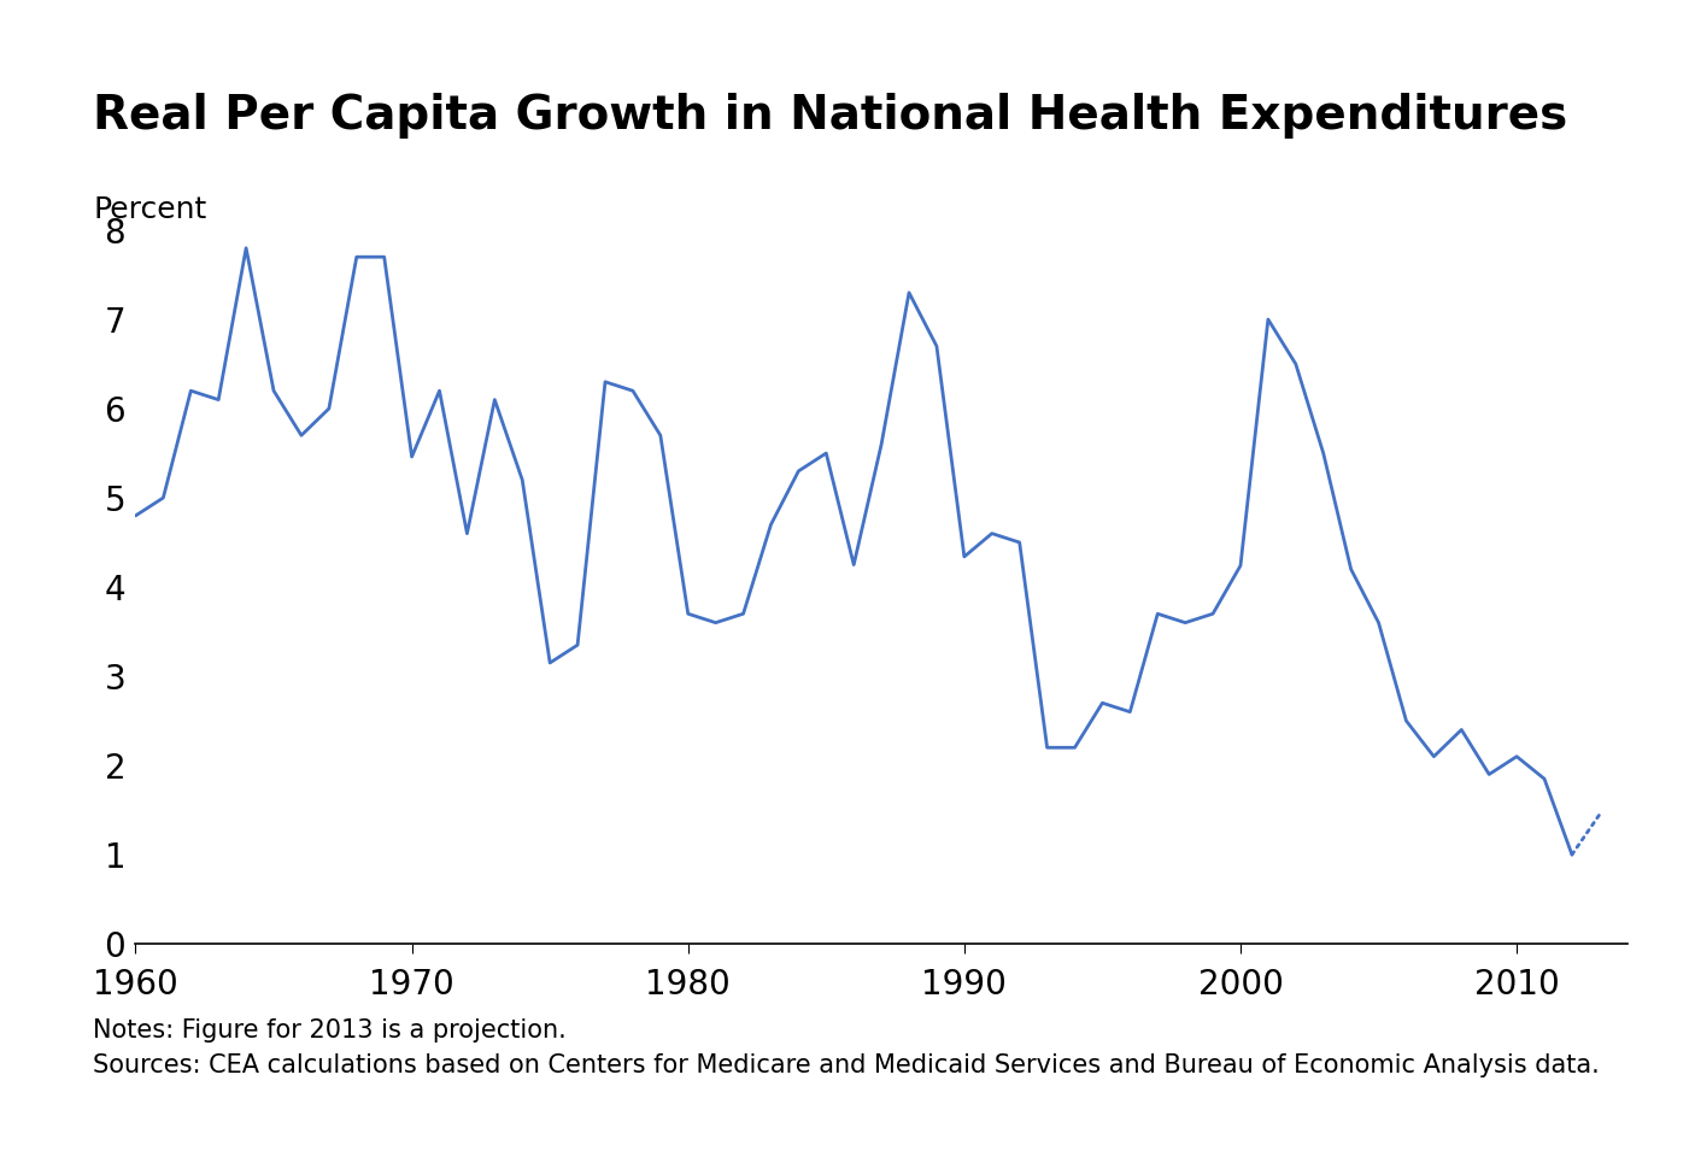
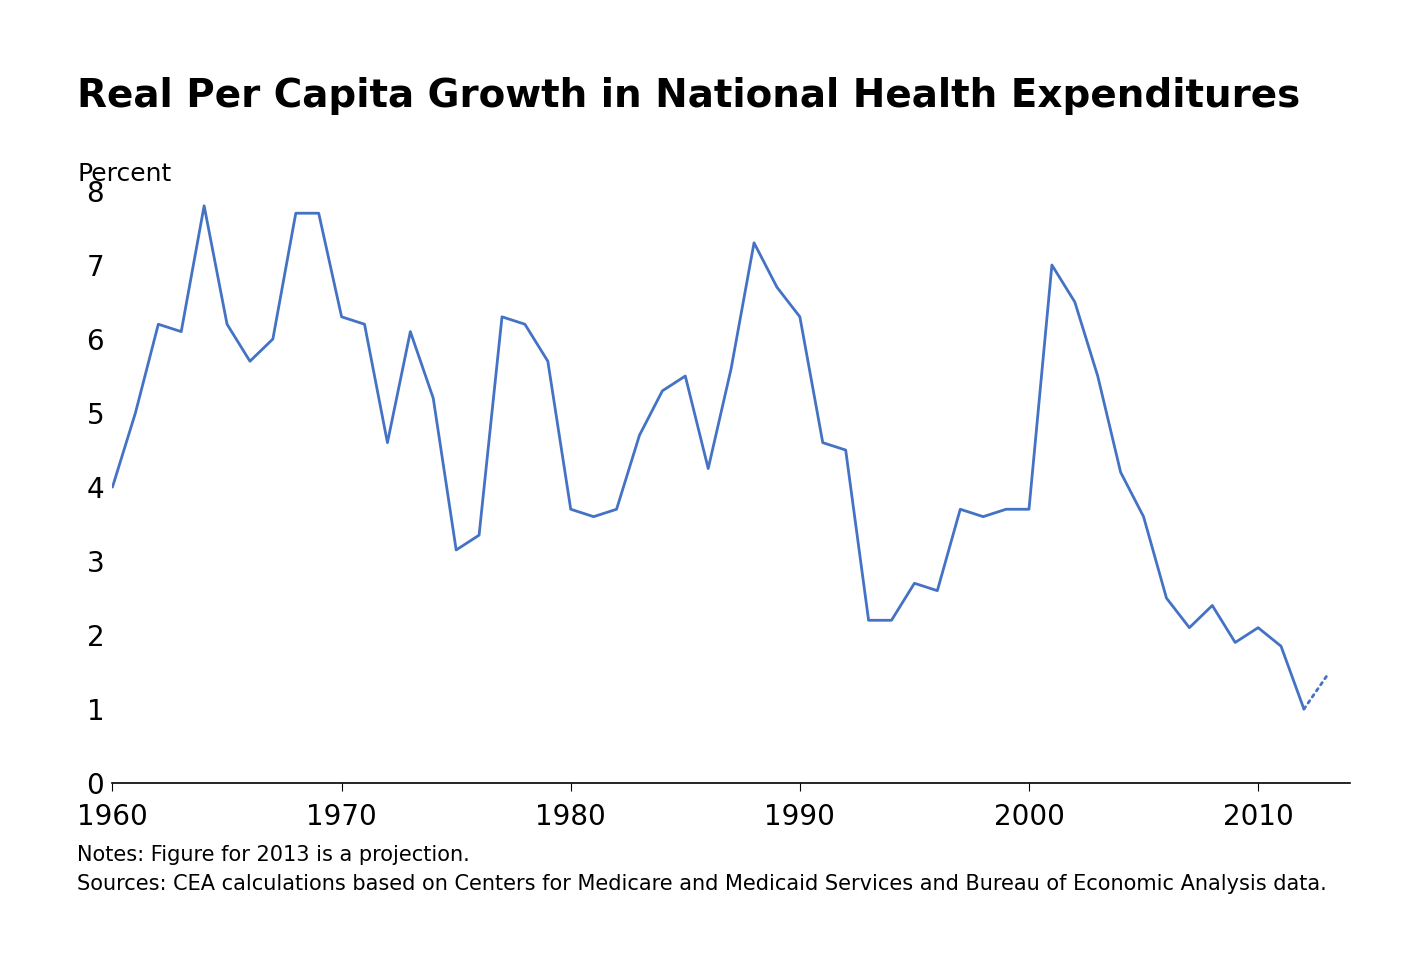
1960: 4.80 -> 4.00
1970: 5.46 -> 6.30
1990: 4.34 -> 6.30
2000: 4.24 -> 3.70
